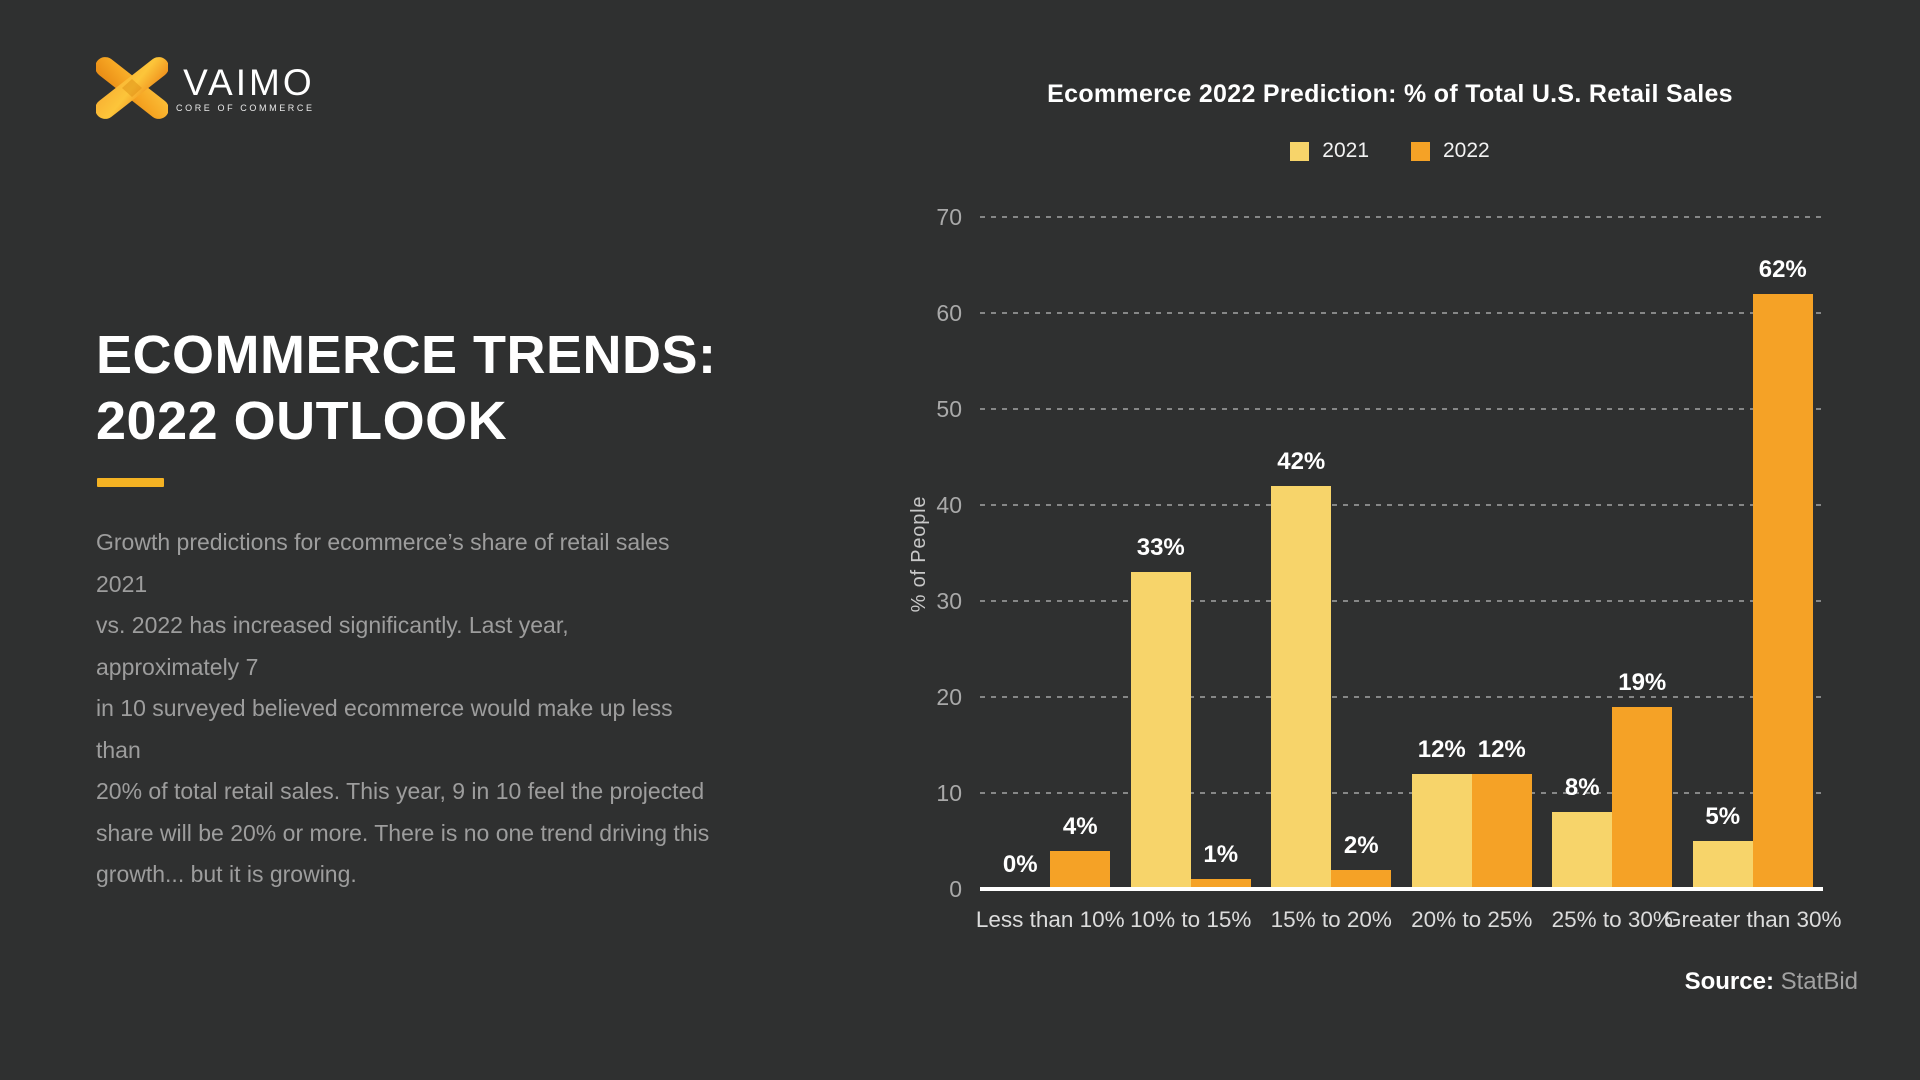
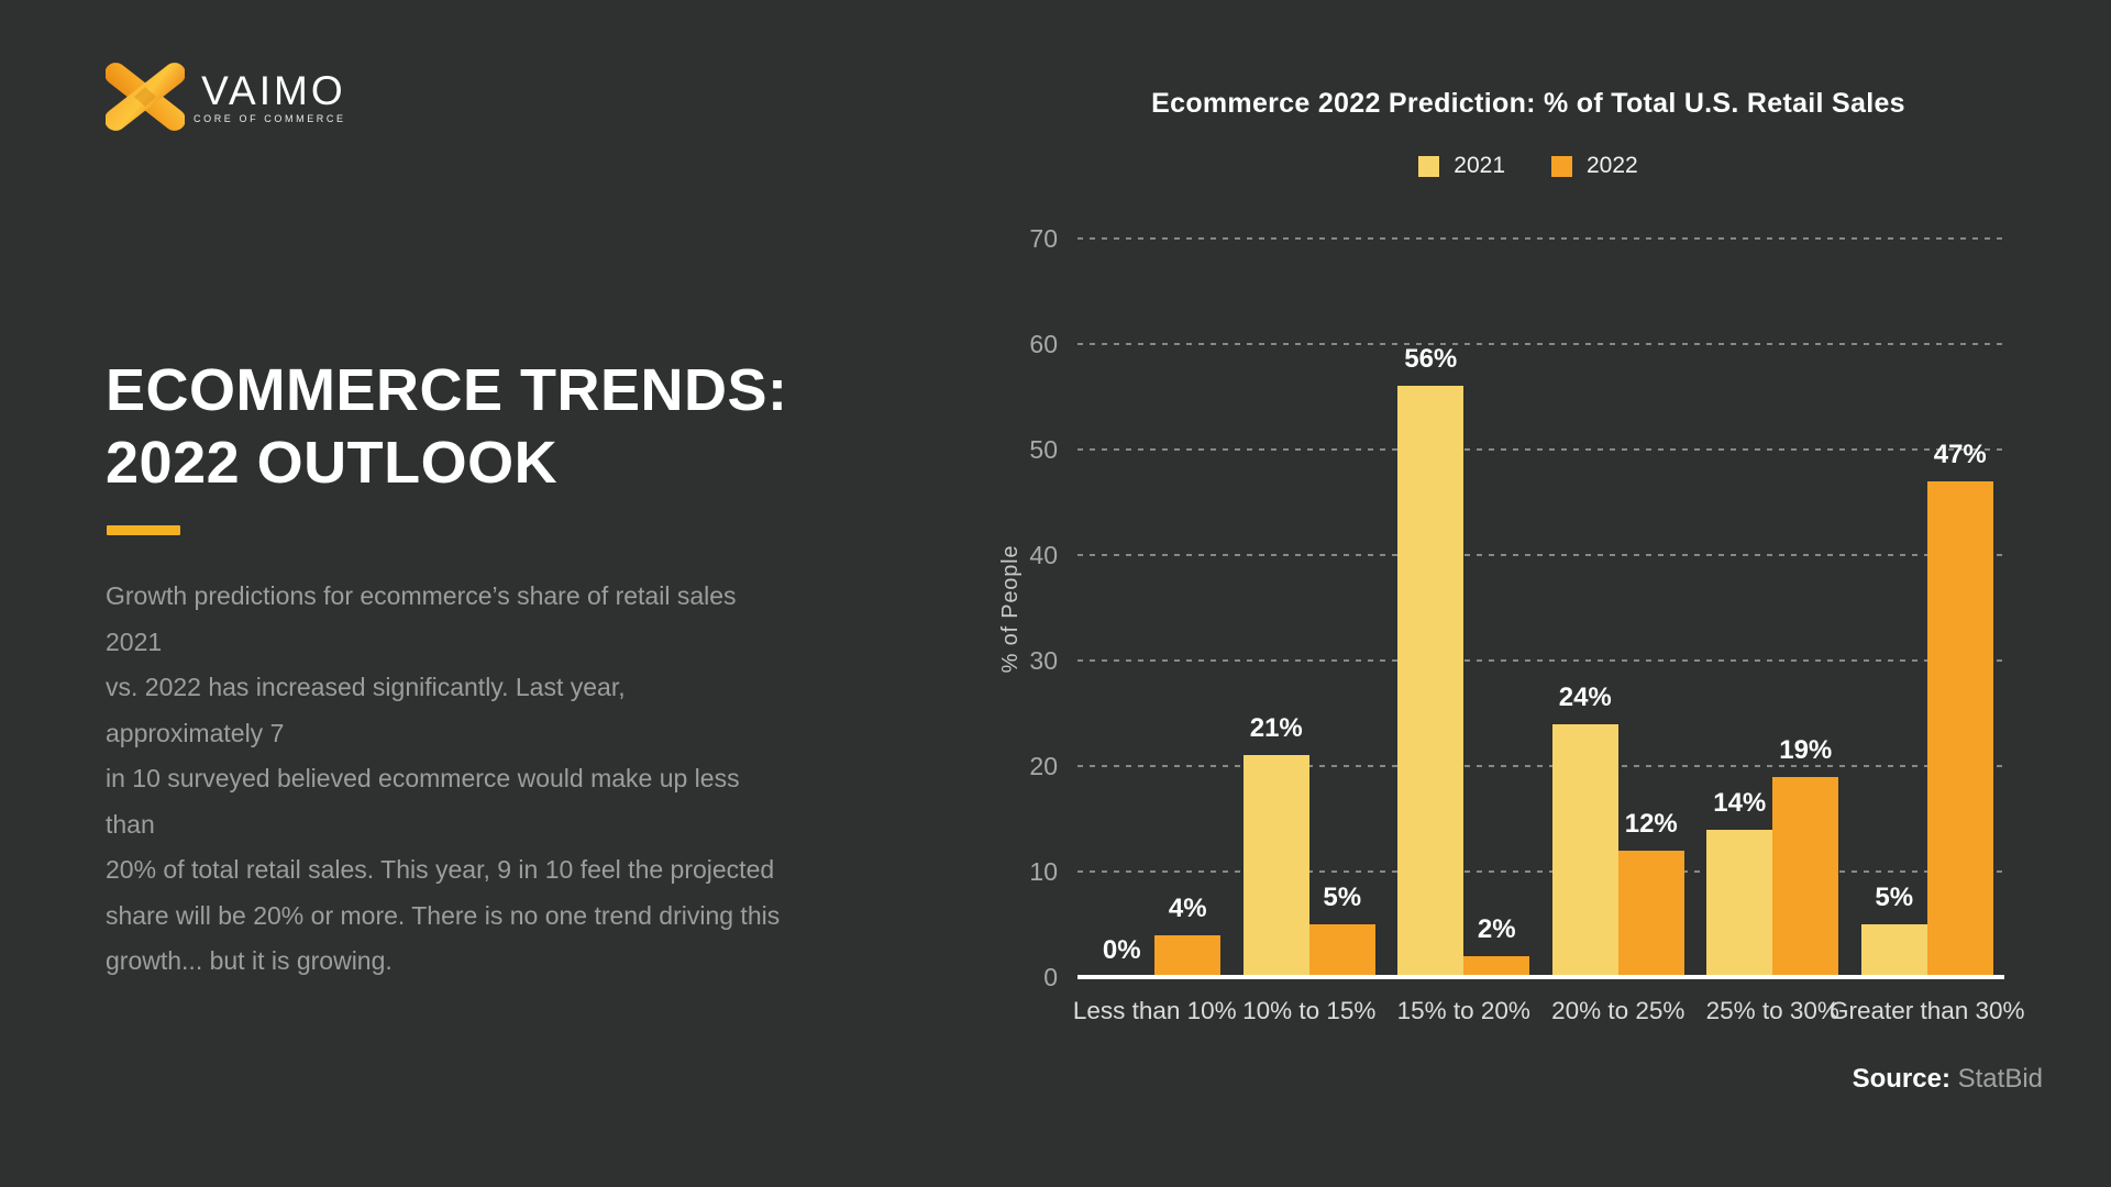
2021/10% to 15%: 33% -> 21%
2022/10% to 15%: 1% -> 5%
2021/15% to 20%: 42% -> 56%
2021/20% to 25%: 12% -> 24%
2021/25% to 30%: 8% -> 14%
2022/Greater than 30%: 62% -> 47%
